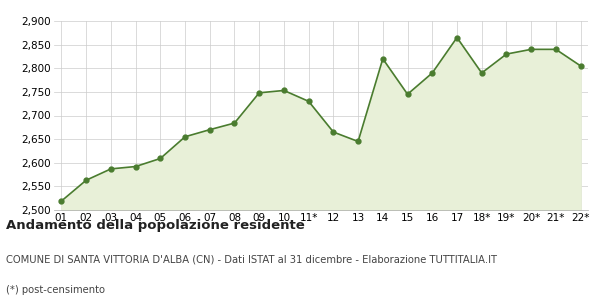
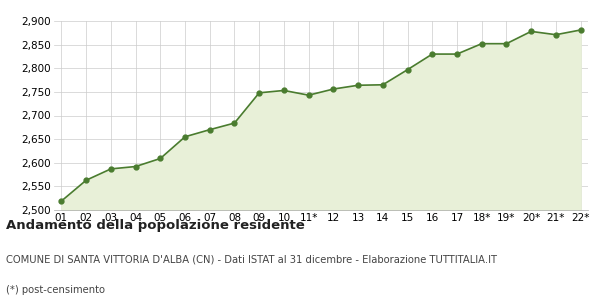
11*: 2,730 -> 2,743
12: 2,665 -> 2,756
13: 2,645 -> 2,764
14: 2,820 -> 2,765
15: 2,745 -> 2,797
16: 2,790 -> 2,830
17: 2,865 -> 2,830
18*: 2,790 -> 2,852
19*: 2,830 -> 2,852
20*: 2,840 -> 2,878
21*: 2,840 -> 2,871
22*: 2,805 -> 2,881
